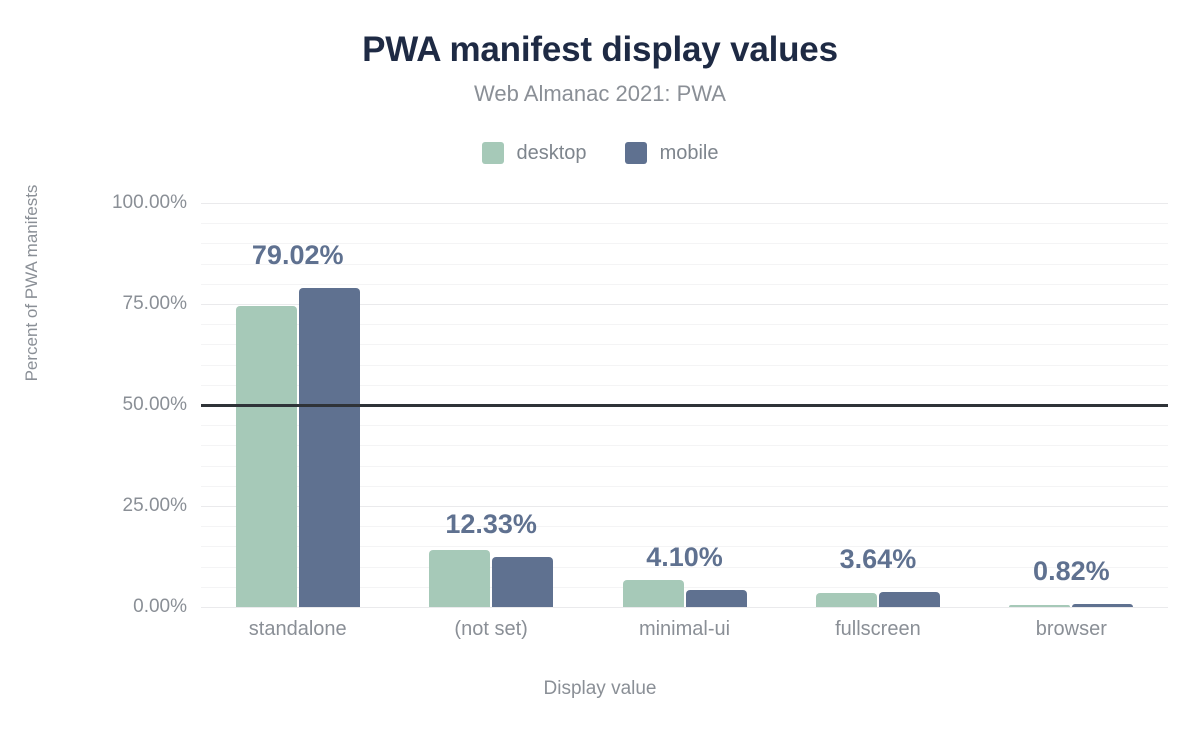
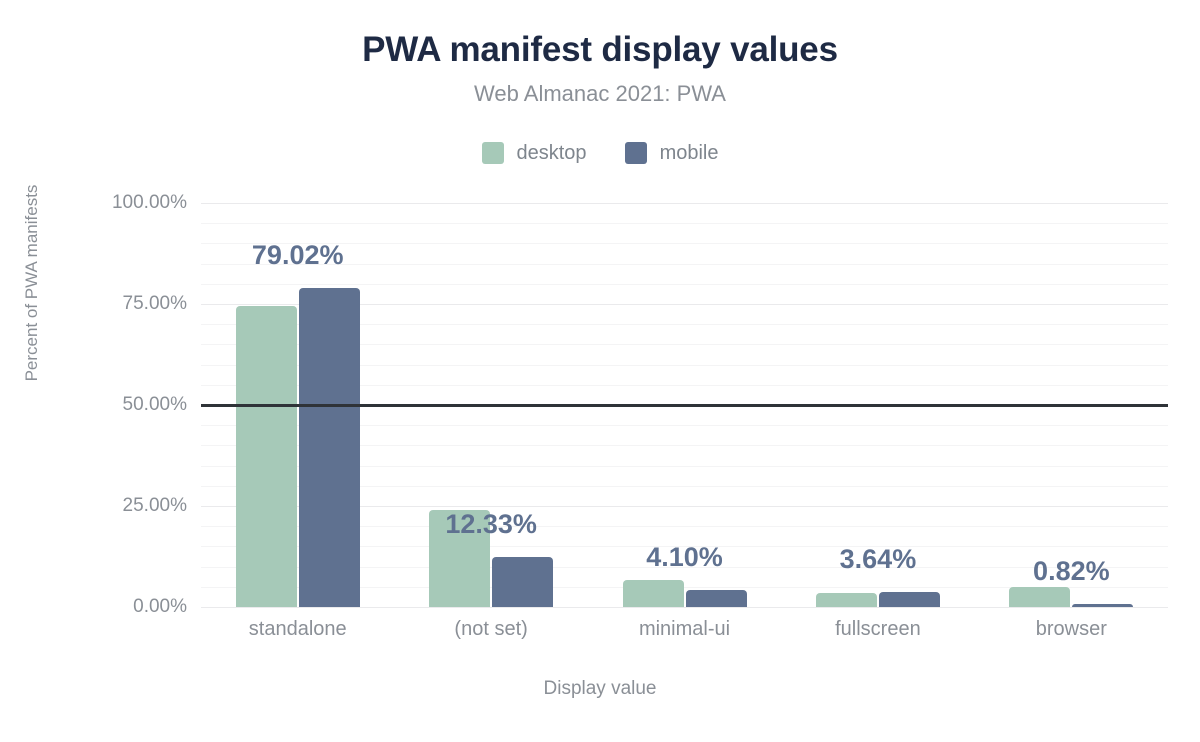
desktop/(not set): 14% -> 24%
desktop/browser: 1% -> 5%
